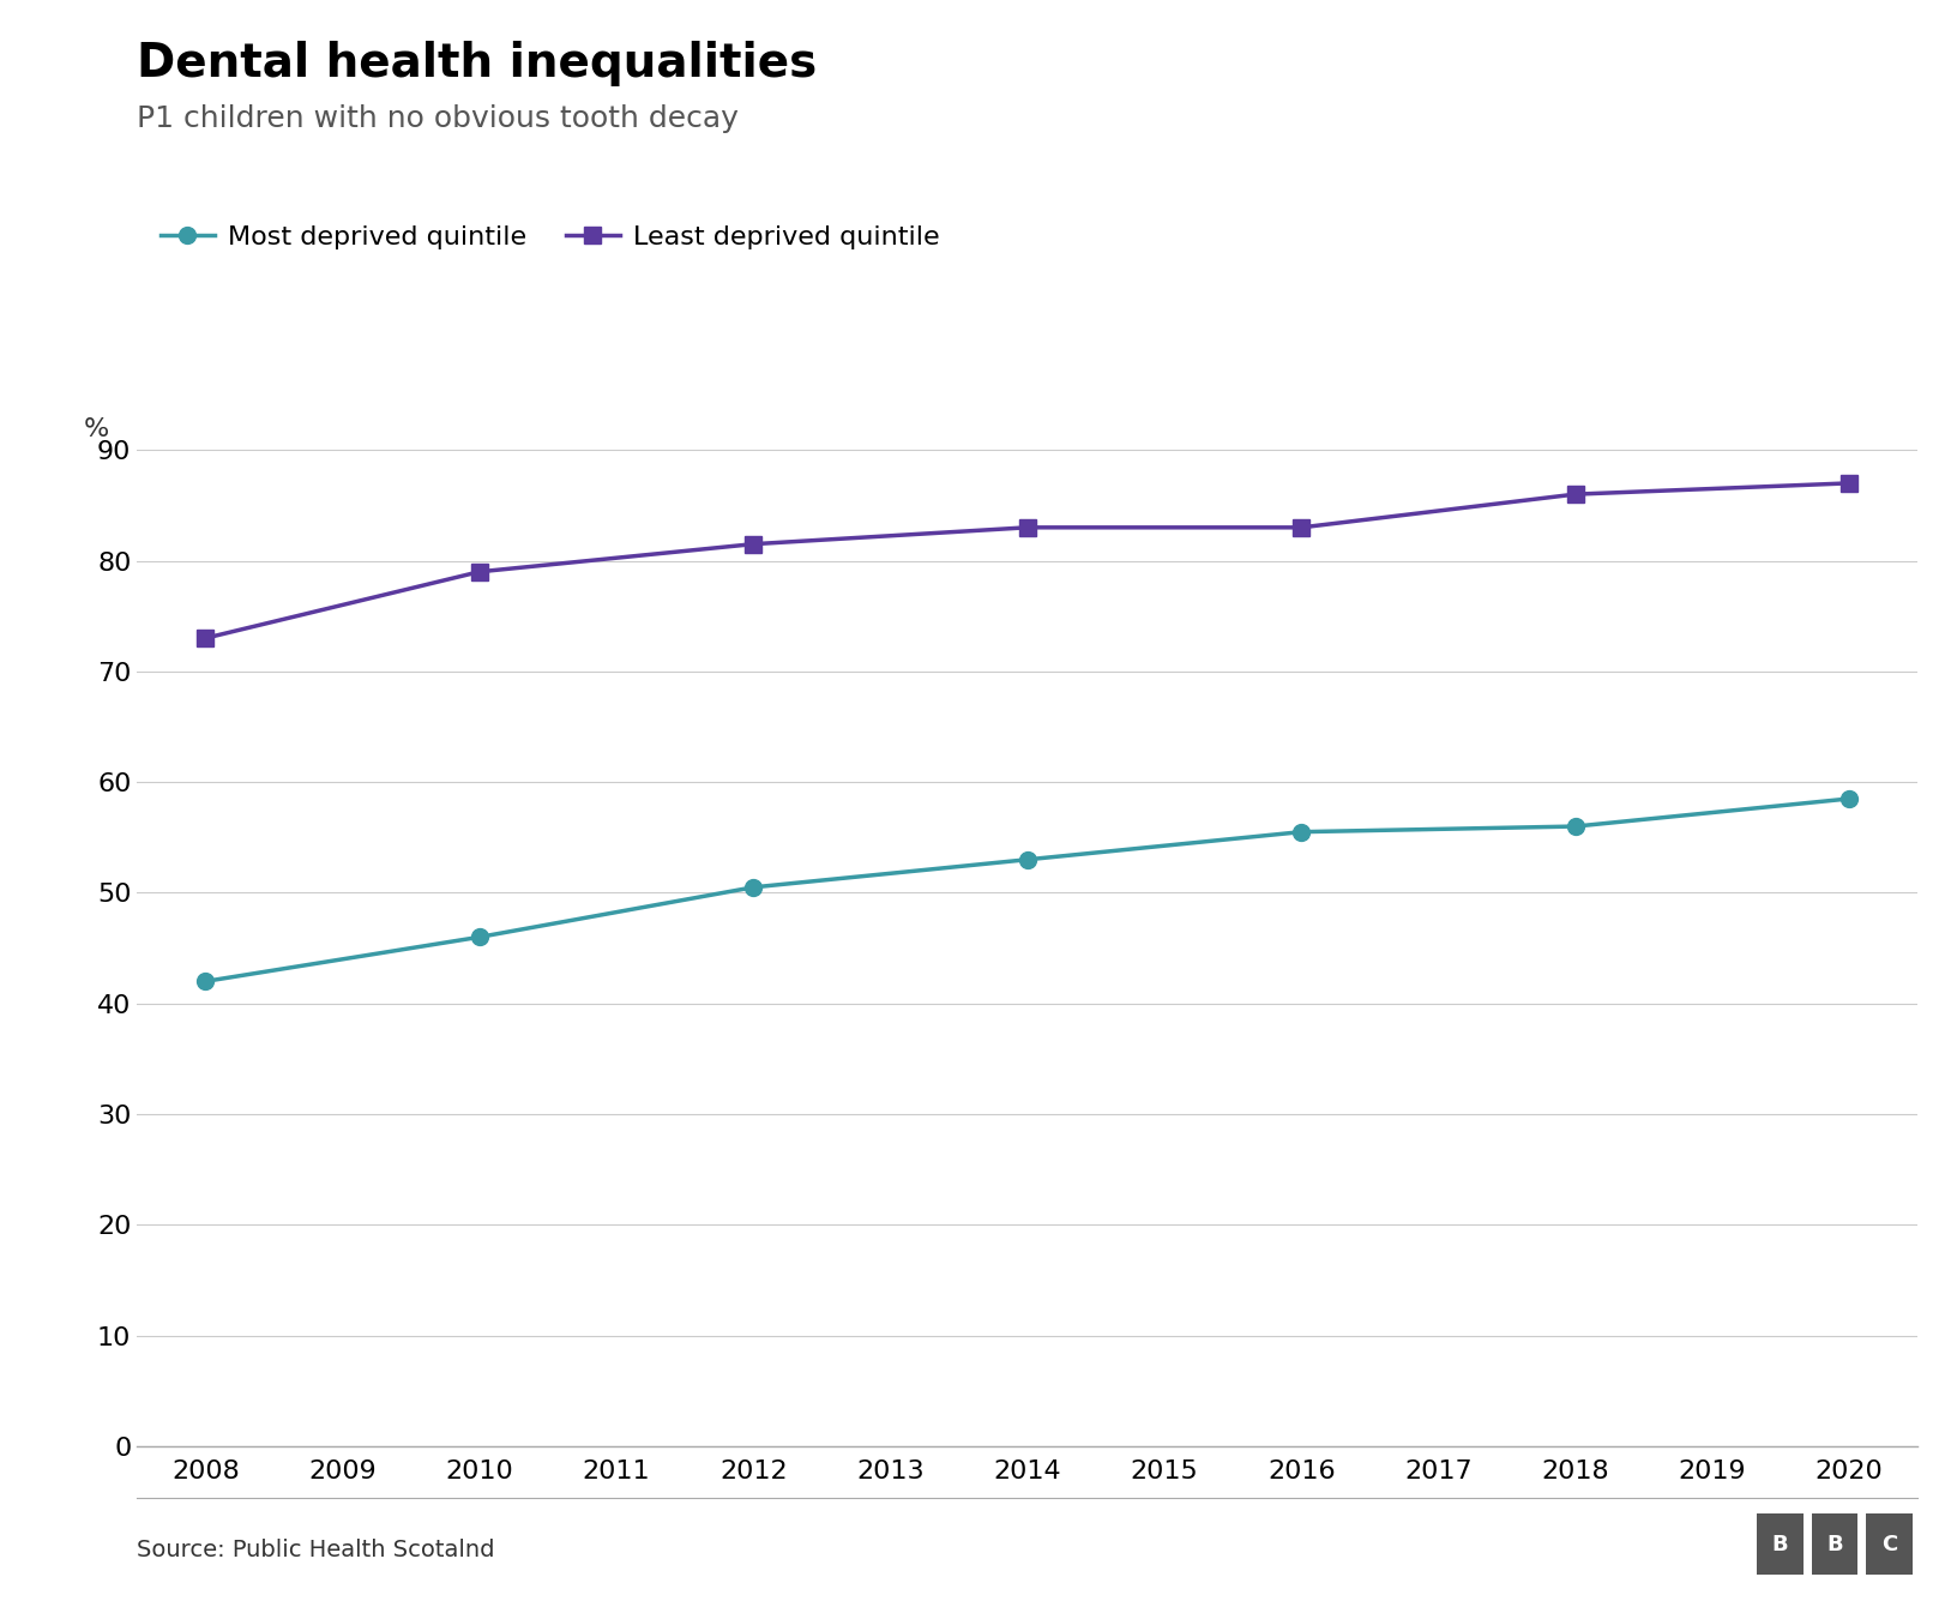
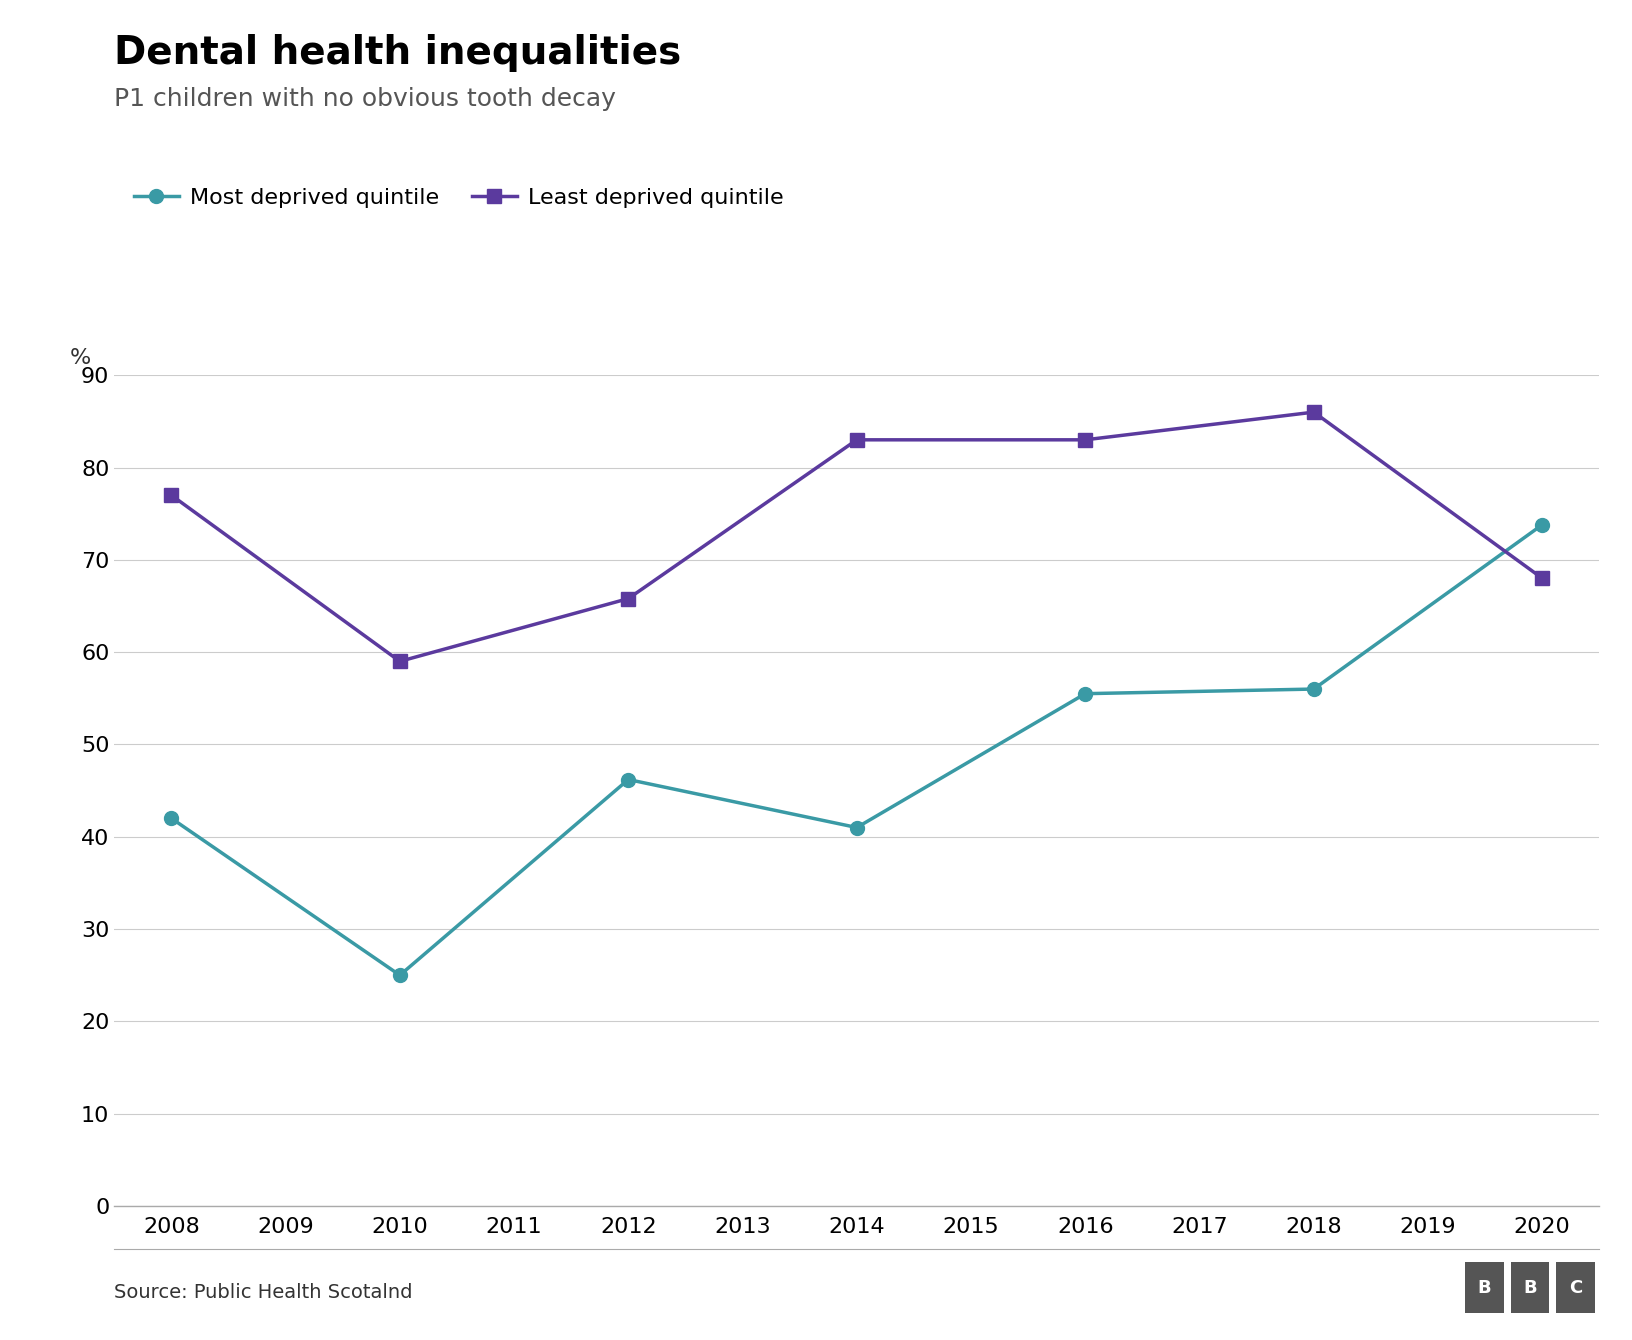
Least deprived quintile/2008: 73.0 -> 77.0
Most deprived quintile/2010: 46.0 -> 25.0
Least deprived quintile/2010: 79.0 -> 59.0
Most deprived quintile/2012: 50.5 -> 46.2
Least deprived quintile/2012: 81.5 -> 65.8
Most deprived quintile/2014: 53.0 -> 41.0
Most deprived quintile/2020: 58.5 -> 73.8
Least deprived quintile/2020: 87.0 -> 68.0
